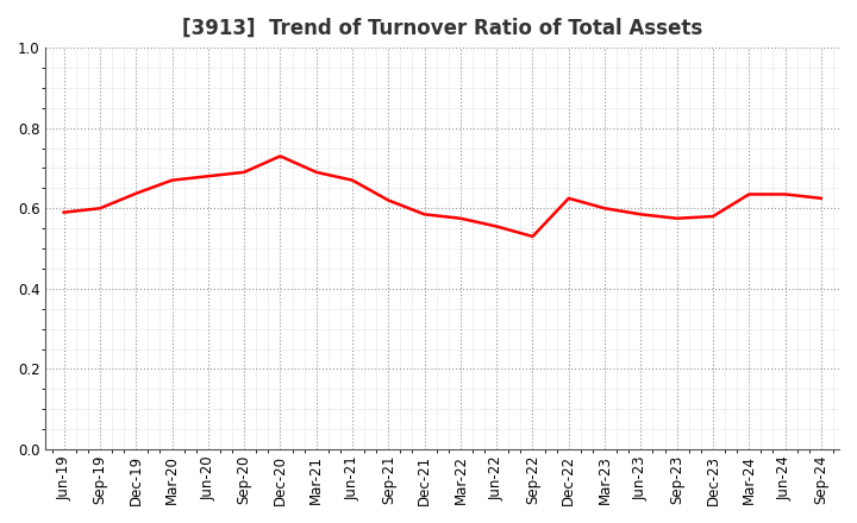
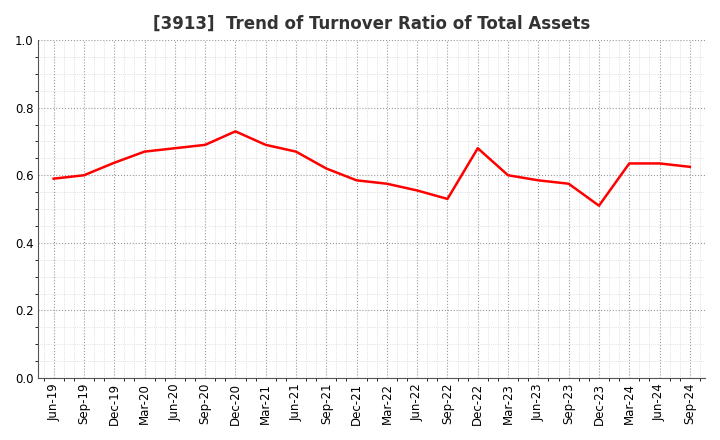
Dec-22: 0.625 -> 0.680
Dec-23: 0.580 -> 0.510
